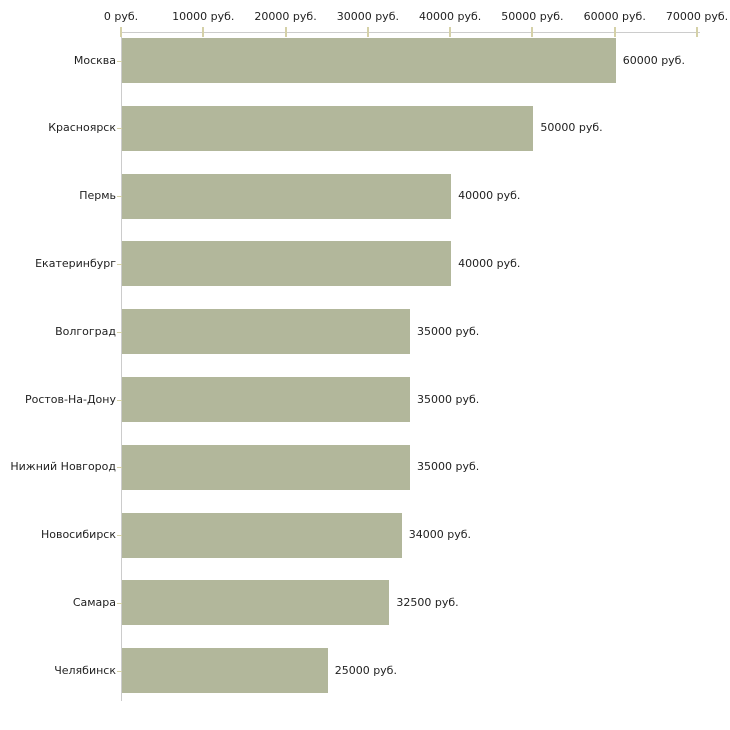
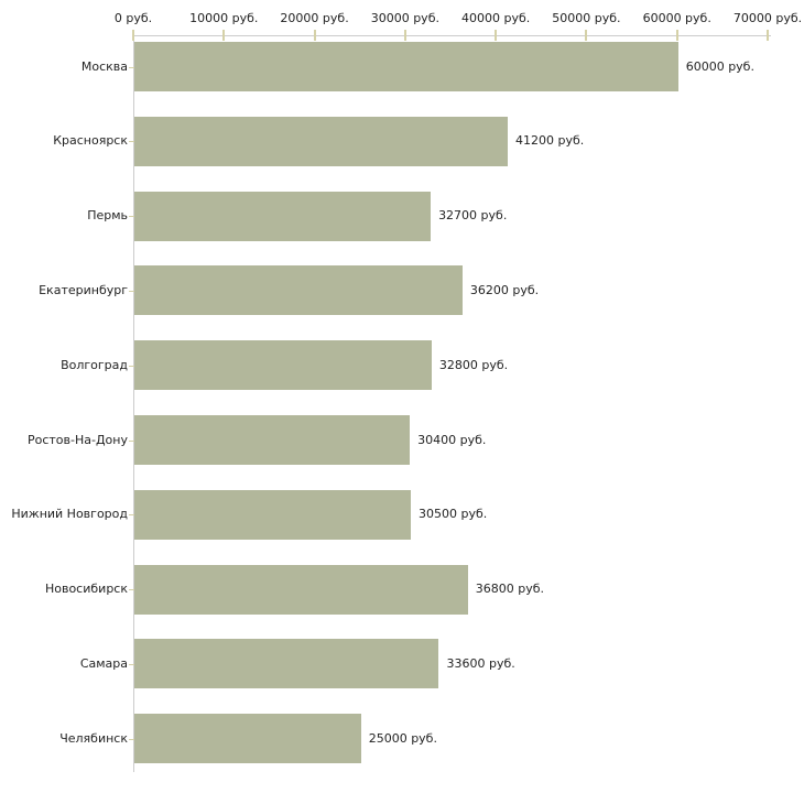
Красноярск: 50000 -> 41200
Пермь: 40000 -> 32700
Екатеринбург: 40000 -> 36200
Волгоград: 35000 -> 32800
Ростов-На-Дону: 35000 -> 30400
Нижний Новгород: 35000 -> 30500
Новосибирск: 34000 -> 36800
Самара: 32500 -> 33600
